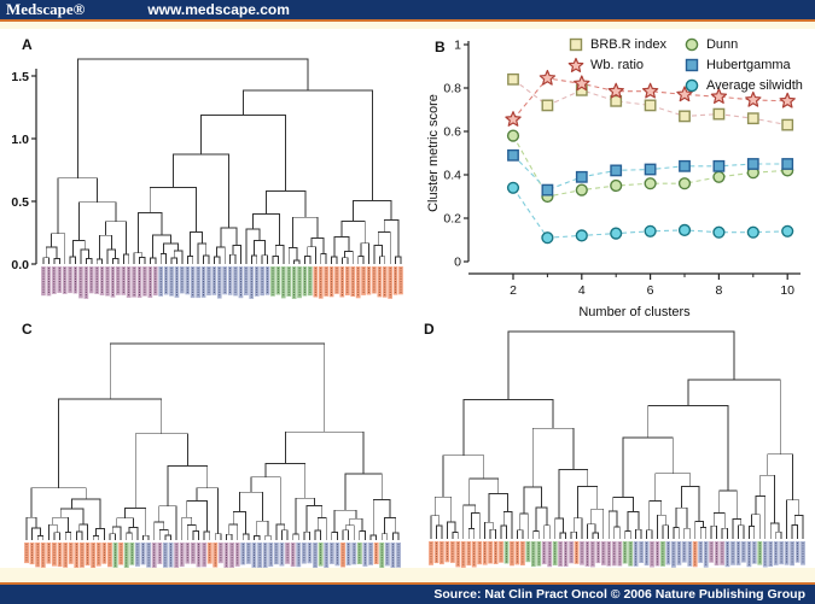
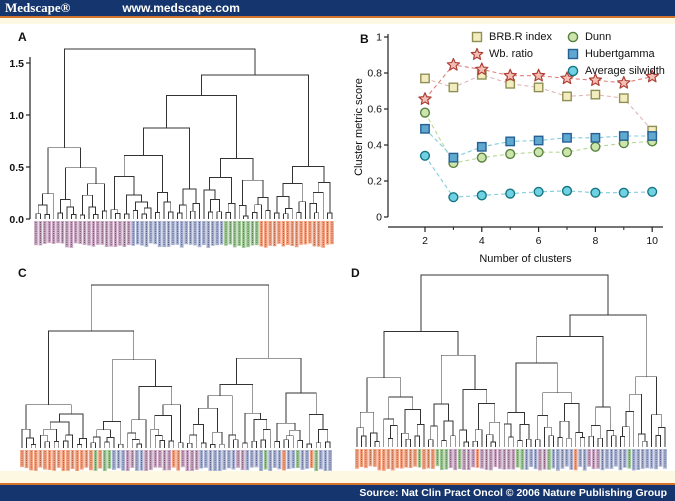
BRB.R index/2: 0.84 -> 0.77
BRB.R index/10: 0.63 -> 0.48
Wb. ratio/10: 0.74 -> 0.78
